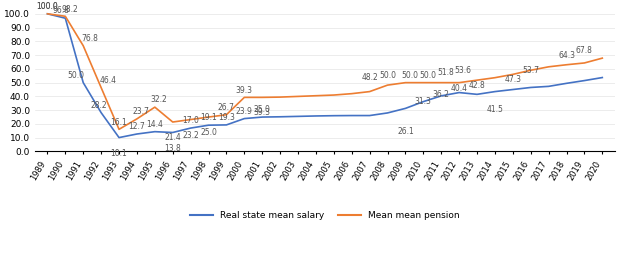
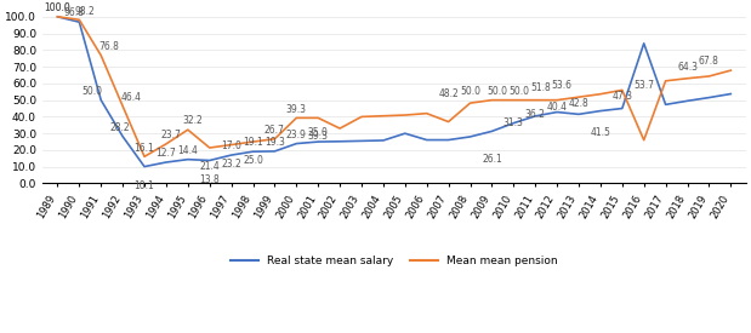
Mean mean pension/2002: 40 -> 33
Real state mean salary/2005: 26 -> 30
Mean mean pension/2007: 44 -> 37
Real state mean salary/2016: 46 -> 84
Mean mean pension/2016: 59 -> 26
